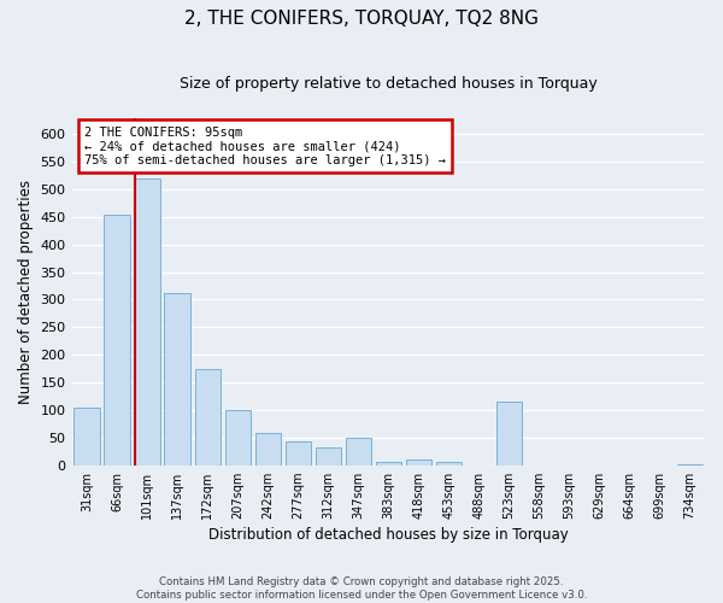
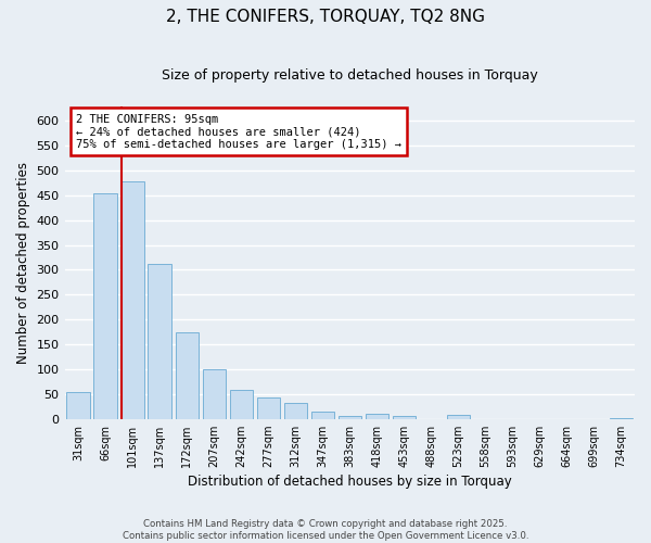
31sqm: 105 -> 55
101sqm: 520 -> 478
347sqm: 50 -> 15
523sqm: 115 -> 8
